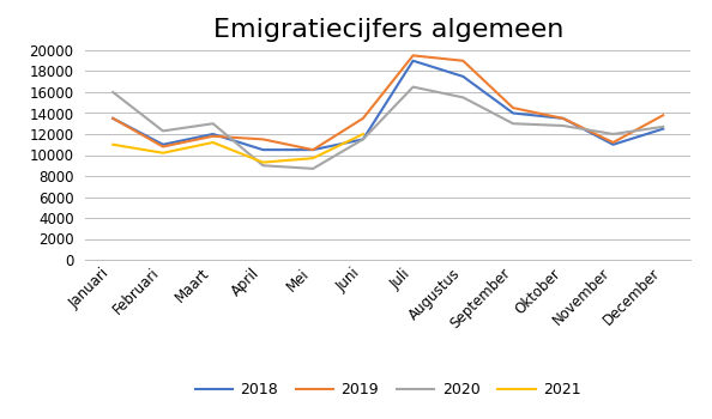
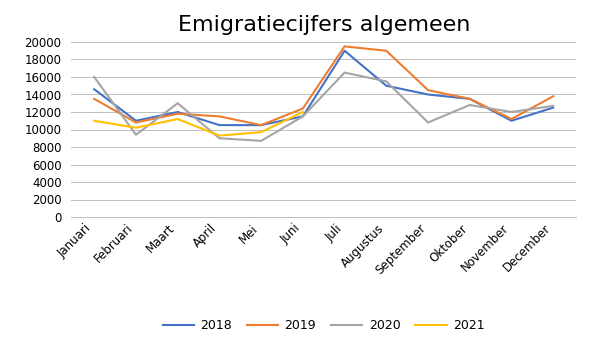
2018/Januari: 13500 -> 14600
2020/Februari: 12300 -> 9400
2019/Juni: 13500 -> 12400
2018/Augustus: 17500 -> 15000
2020/September: 13000 -> 10800
